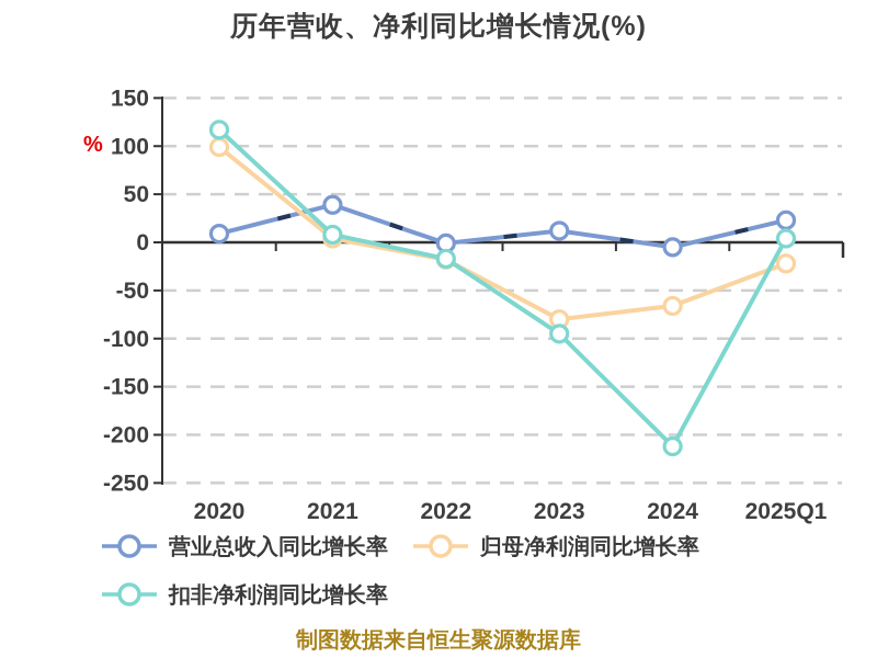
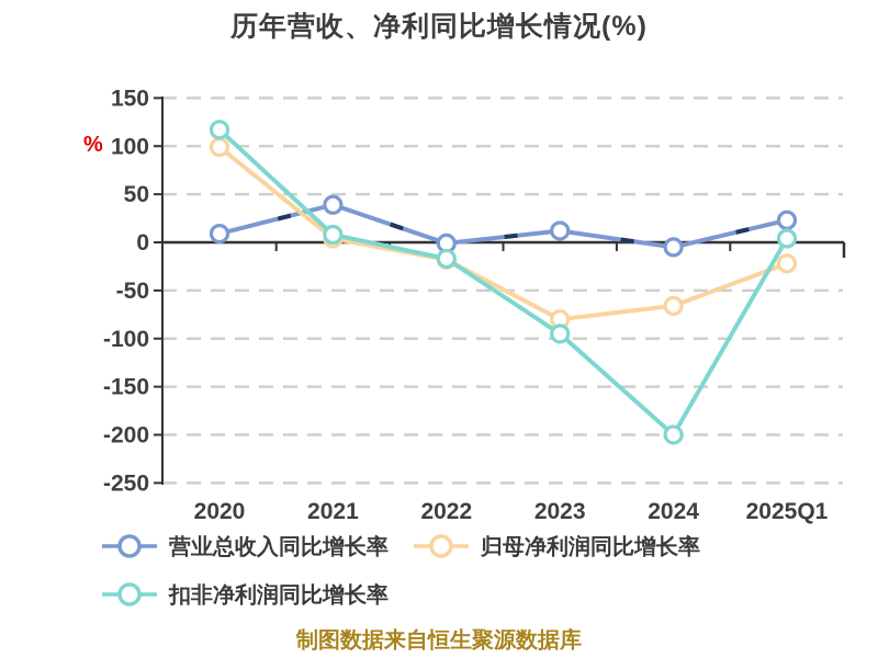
扣非净利润同比增长率/2024: -210 -> -200
